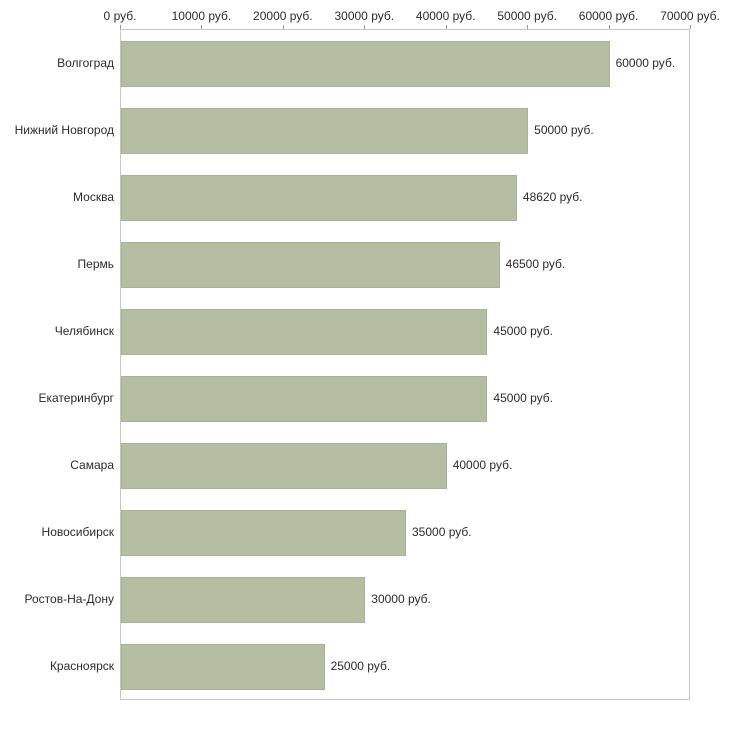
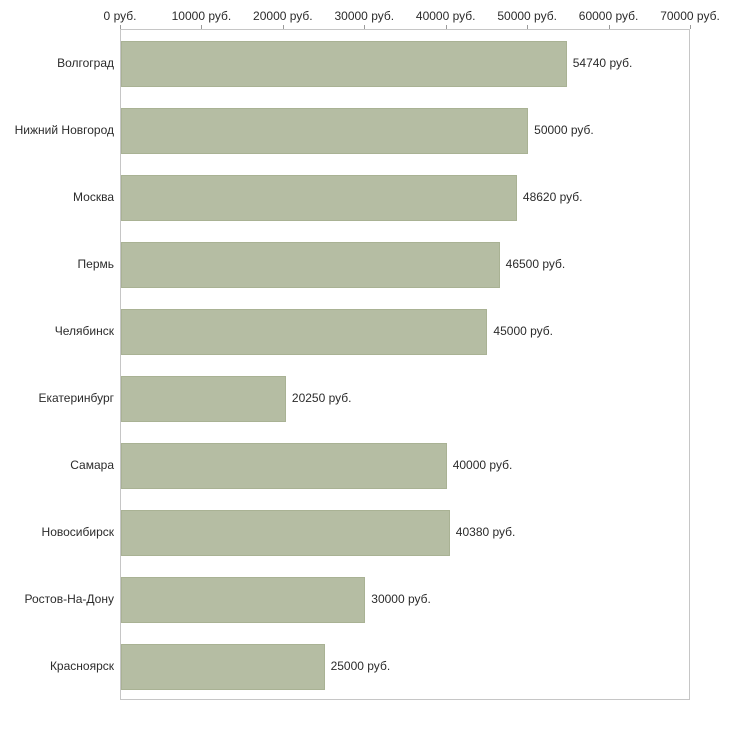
Волгоград: 60000 -> 54740
Екатеринбург: 45000 -> 20250
Новосибирск: 35000 -> 40380
